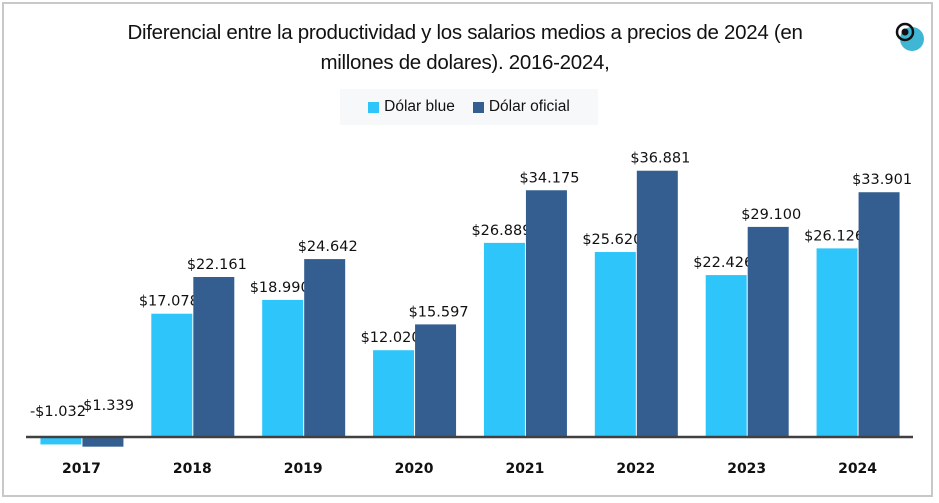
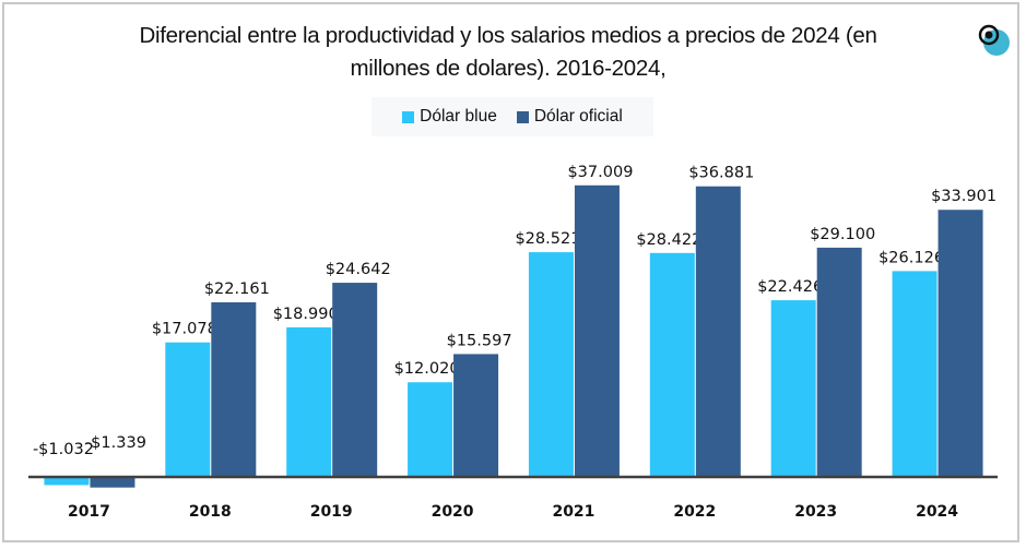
Dólar blue/2021: $26.889 -> $28.521
Dólar oficial/2021: $34.175 -> $37.009
Dólar blue/2022: $25.620 -> $28.422
